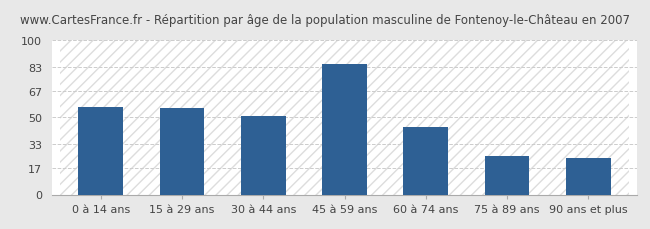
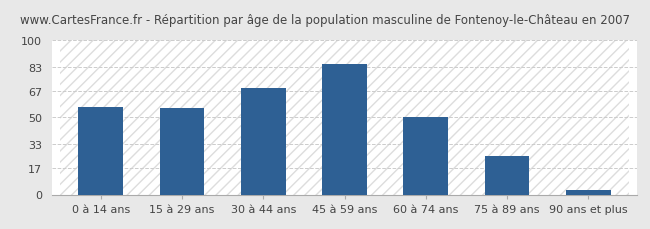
30 à 44 ans: 51 -> 69
60 à 74 ans: 44 -> 50
90 ans et plus: 24 -> 3
